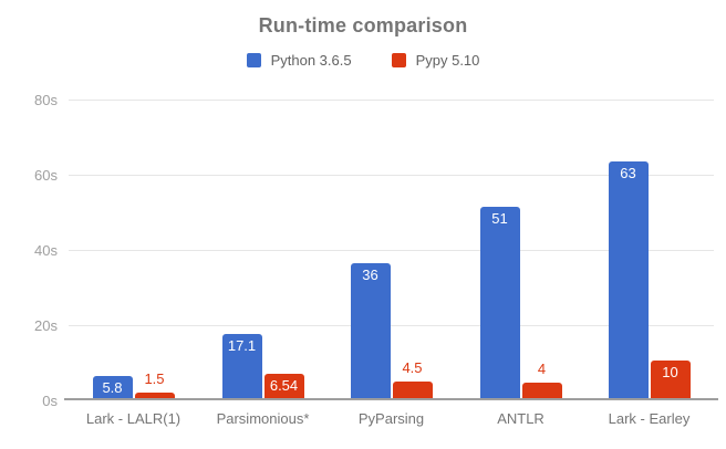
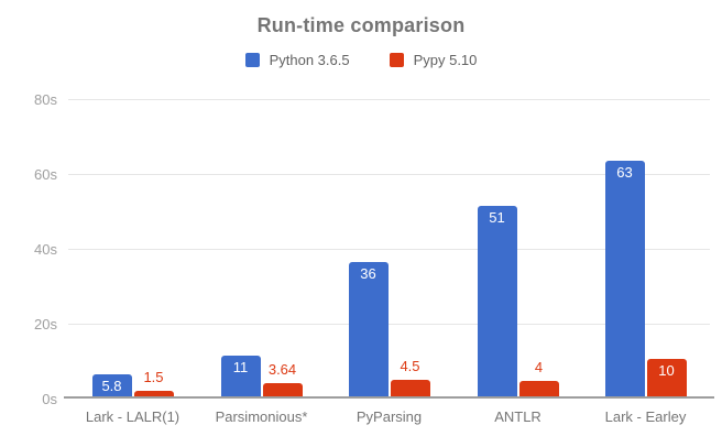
Python 3.6.5/Parsimonious*: 17.1 -> 11
Pypy 5.10/Parsimonious*: 6.54 -> 3.64
